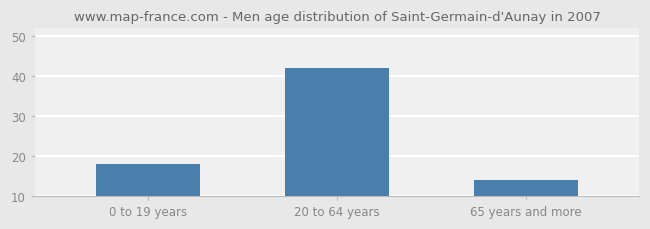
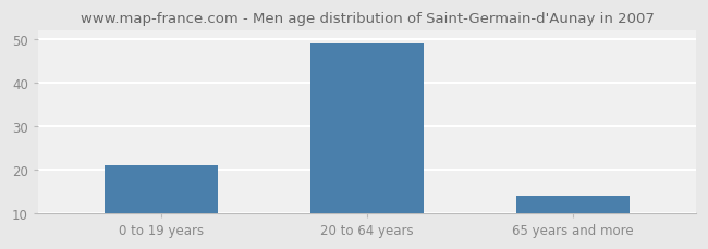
0 to 19 years: 18 -> 21
20 to 64 years: 42 -> 49
